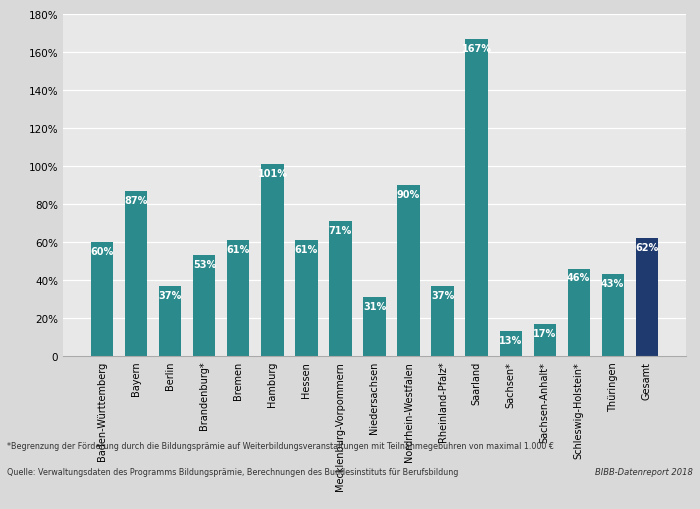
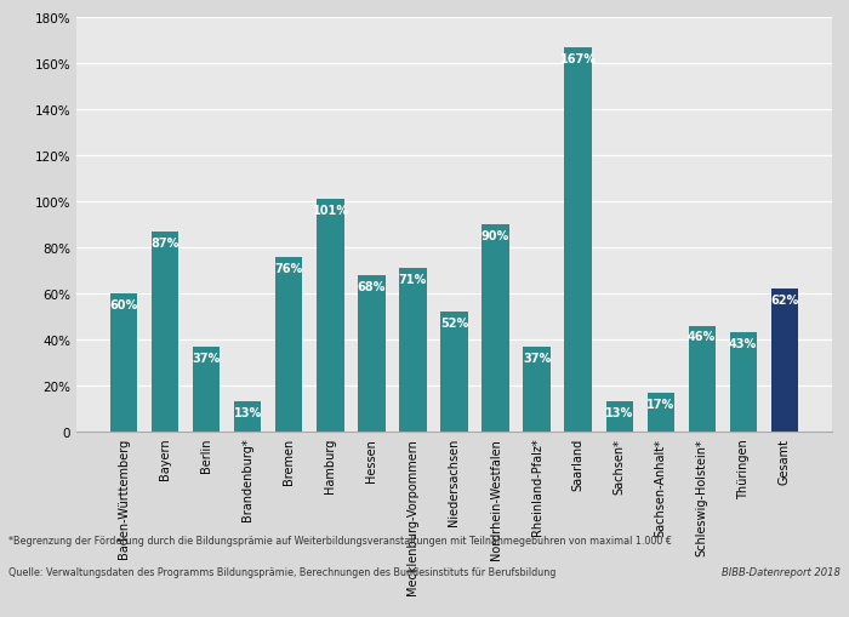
Brandenburg*: 53% -> 13%
Bremen: 61% -> 76%
Hessen: 61% -> 68%
Niedersachsen: 31% -> 52%
